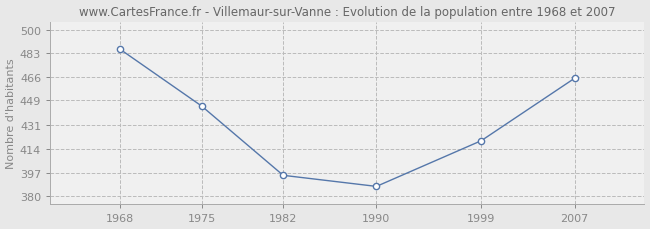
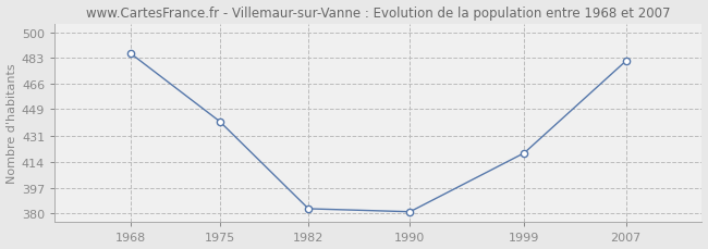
1975: 445 -> 441
1982: 395 -> 383
1990: 387 -> 381
2007: 465 -> 481
